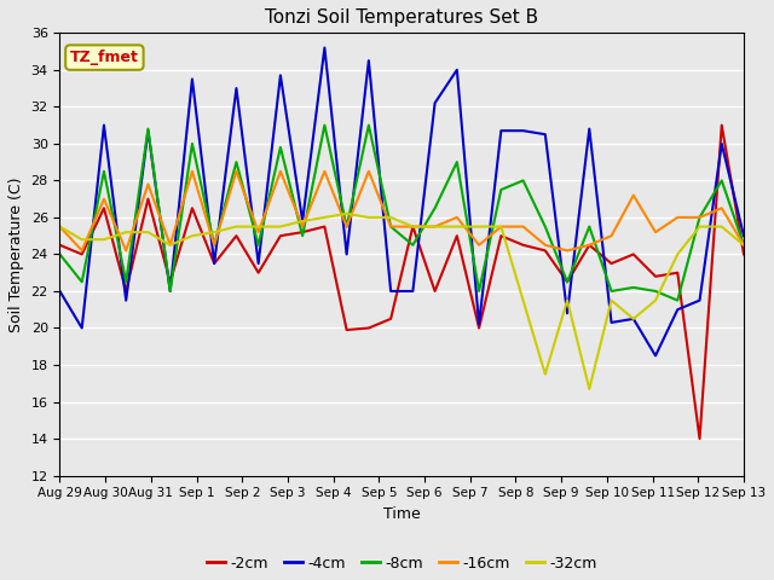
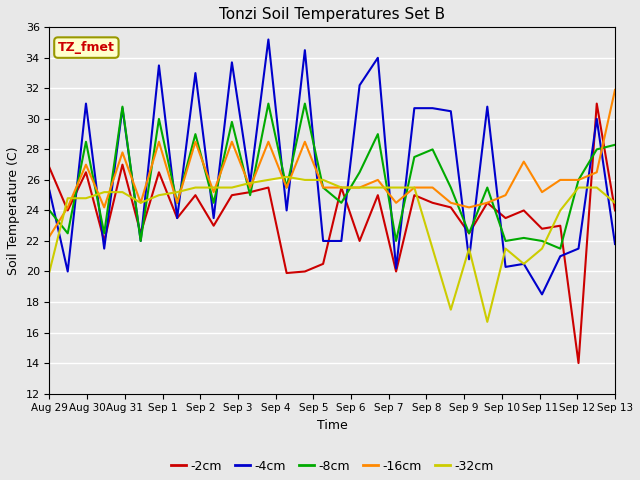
-2cm/Aug 29: 24.5 -> 26.8
-4cm/Aug 29: 22.0 -> 25.3
-16cm/Aug 29: 25.5 -> 22.3
-32cm/Aug 29: 25.5 -> 20.0
-4cm/Sep 13: 25.0 -> 21.8
-8cm/Sep 13: 24.5 -> 28.3
-16cm/Sep 13: 24.5 -> 31.9
